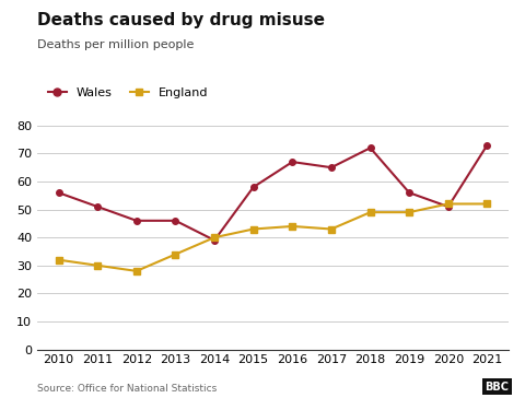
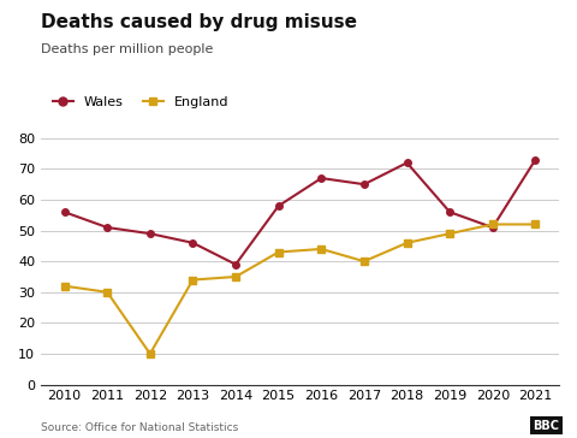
Wales/2012: 46 -> 49
England/2012: 28 -> 10
England/2014: 40 -> 35
England/2017: 43 -> 40
England/2018: 49 -> 46
